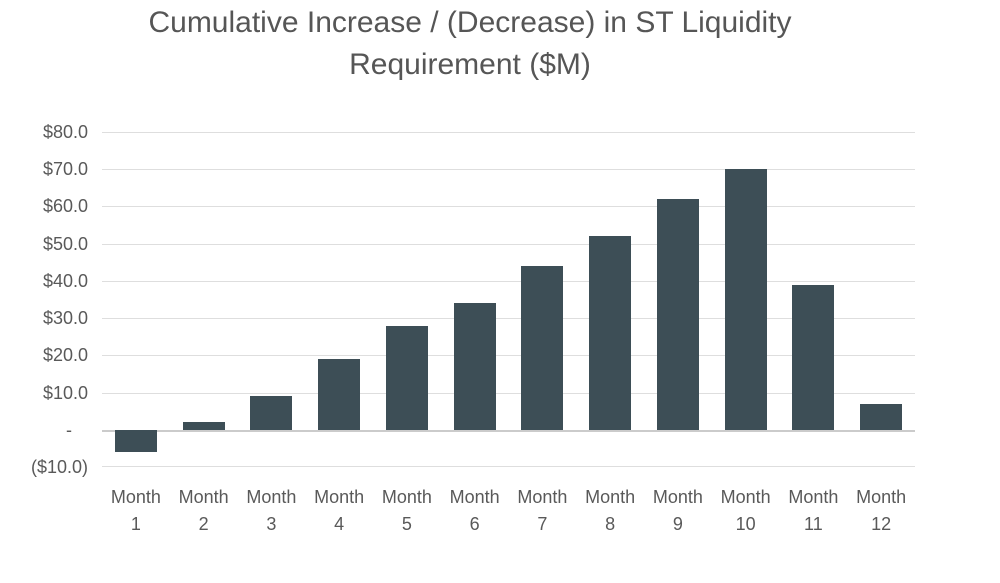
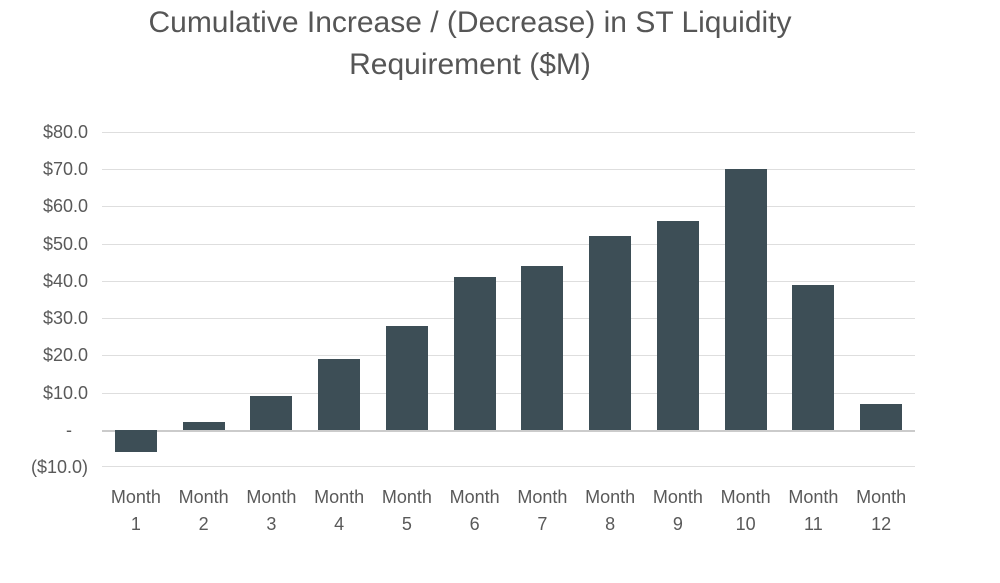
Month 6: $34 -> $41
Month 9: $62 -> $56
